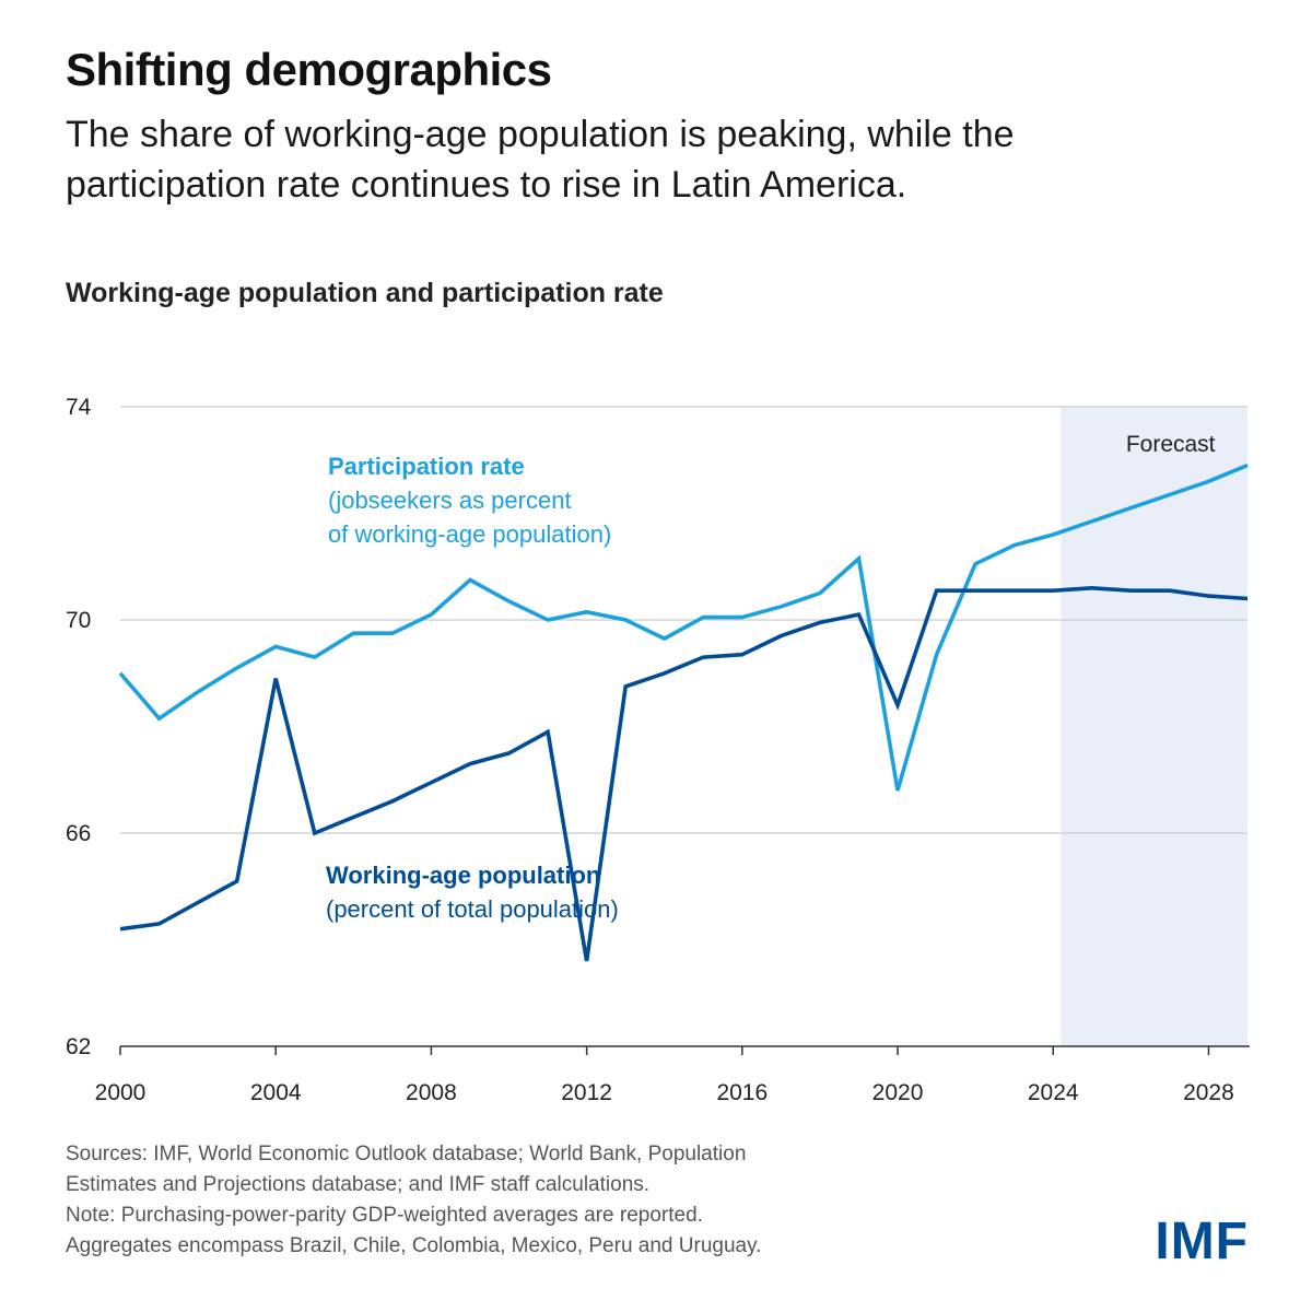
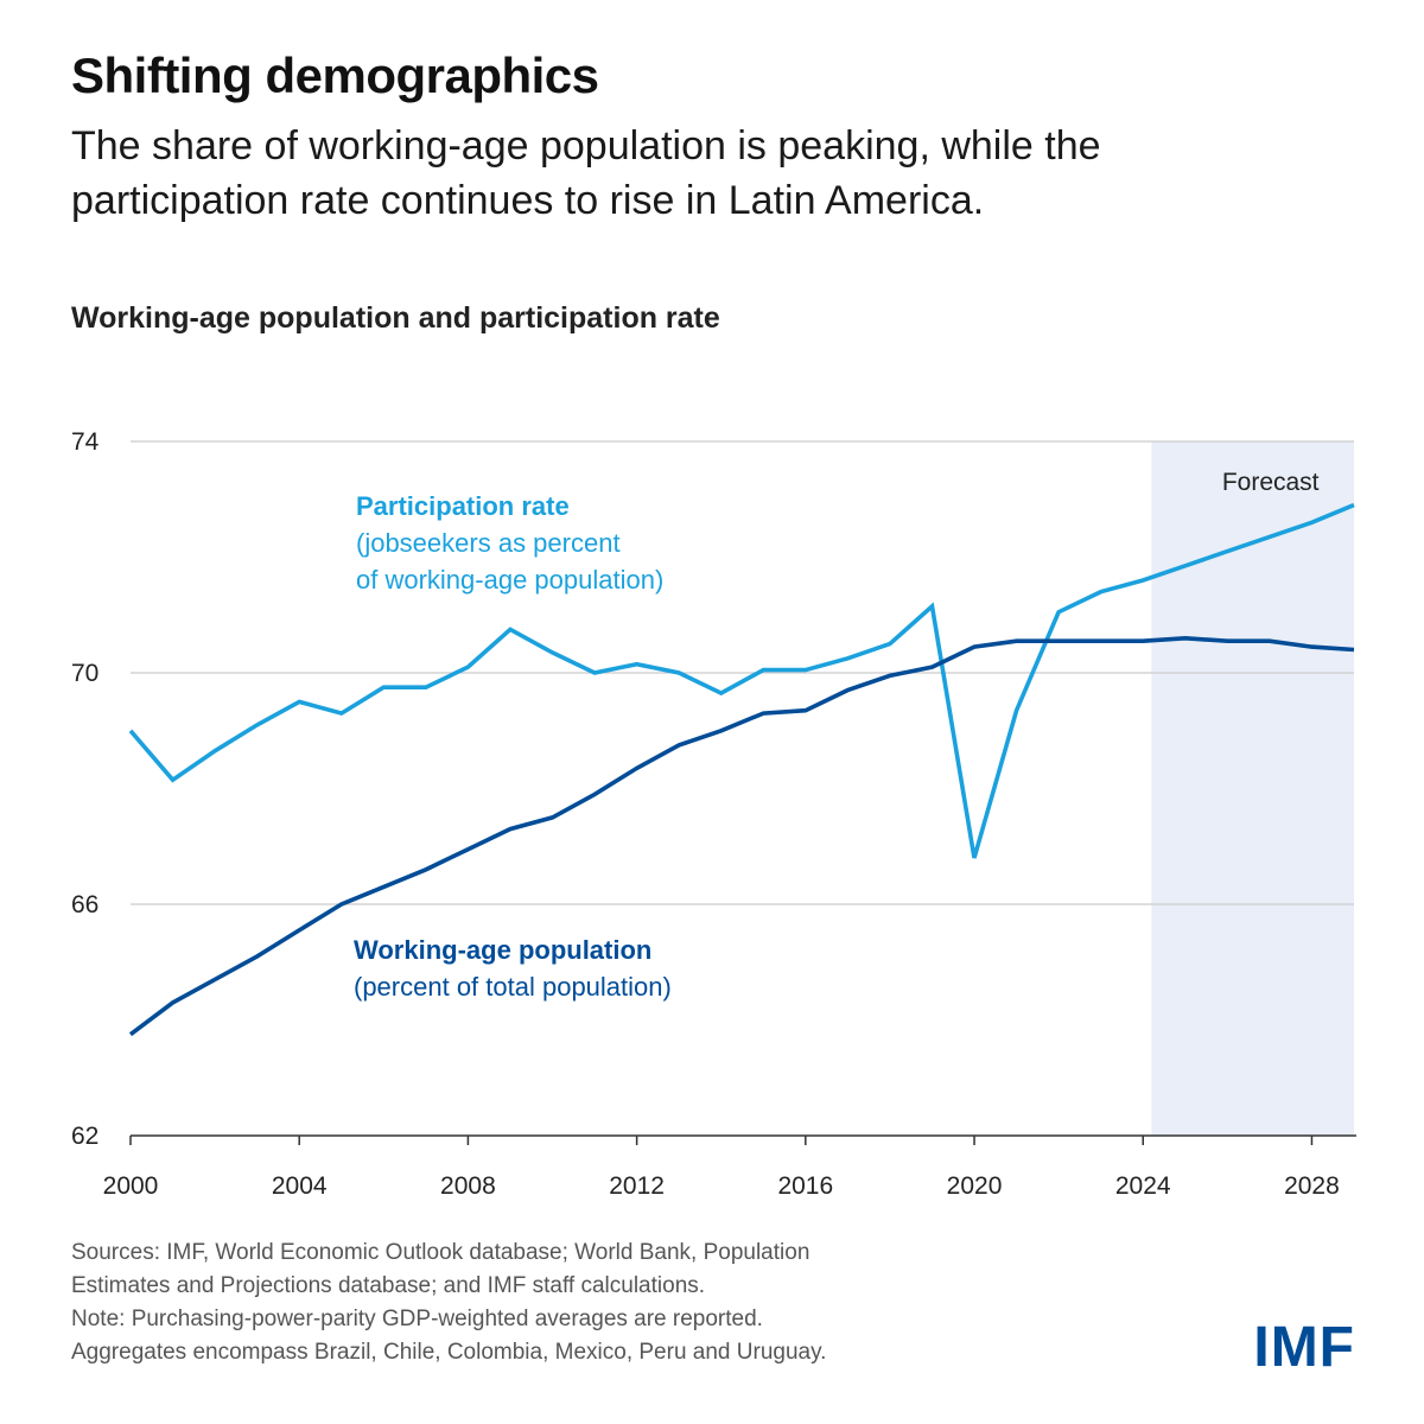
Working-age population/2000: 64.2 -> 63.8
Working-age population/2004: 68.9 -> 65.5
Working-age population/2012: 63.6 -> 68.3
Working-age population/2020: 68.4 -> 70.5
